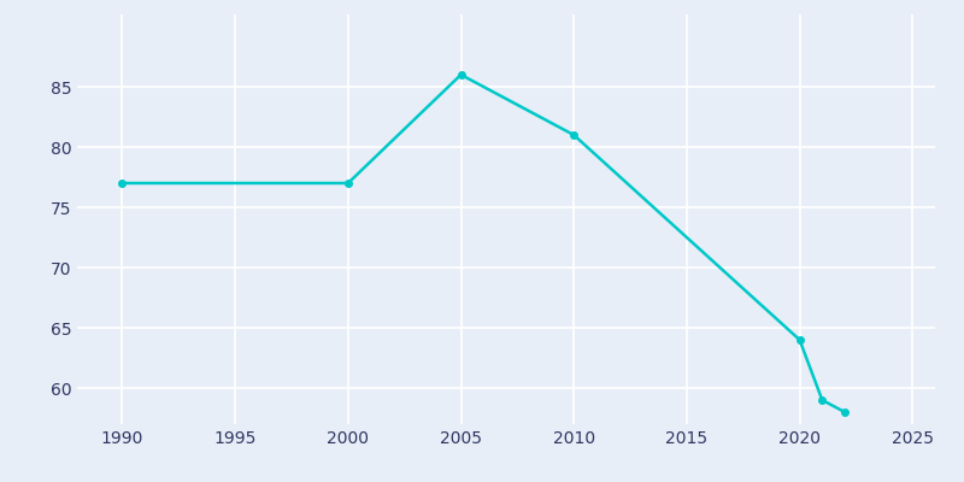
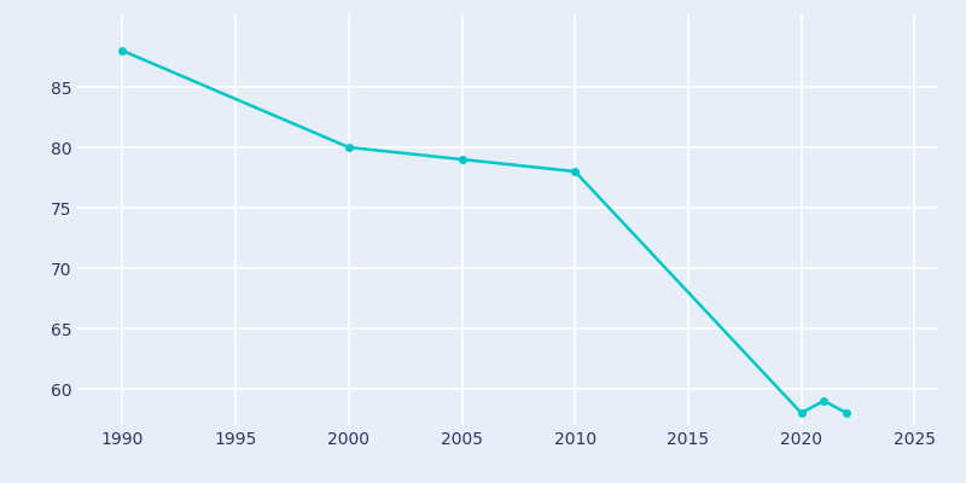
1990: 77 -> 88
2000: 77 -> 80
2005: 86 -> 79
2010: 81 -> 78
2020: 64 -> 58
